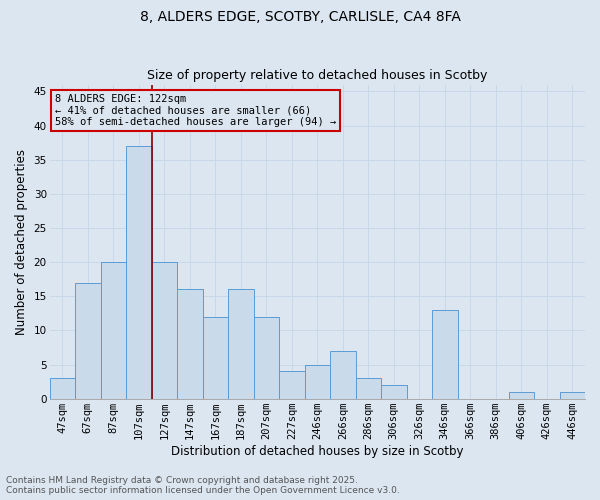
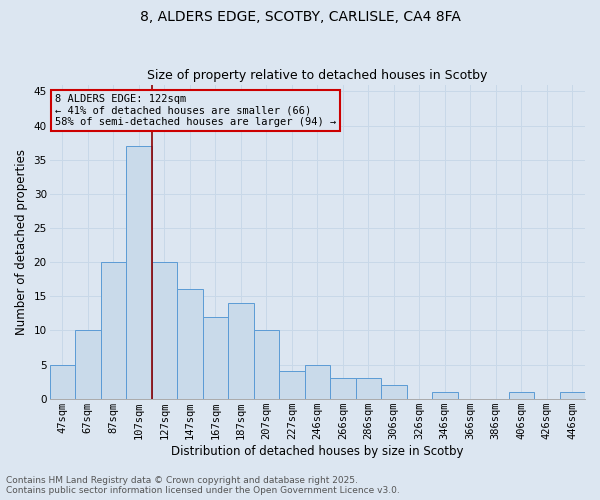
47sqm: 3 -> 5
67sqm: 17 -> 10
187sqm: 16 -> 14
207sqm: 12 -> 10
266sqm: 7 -> 3
346sqm: 13 -> 1
